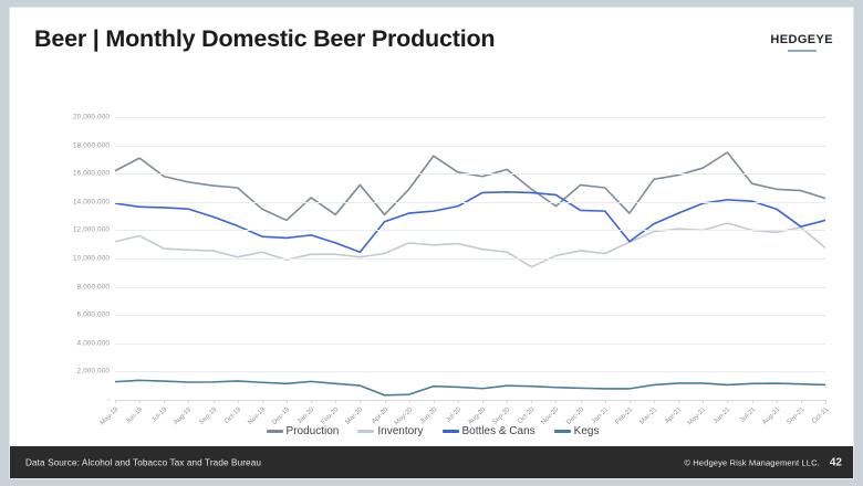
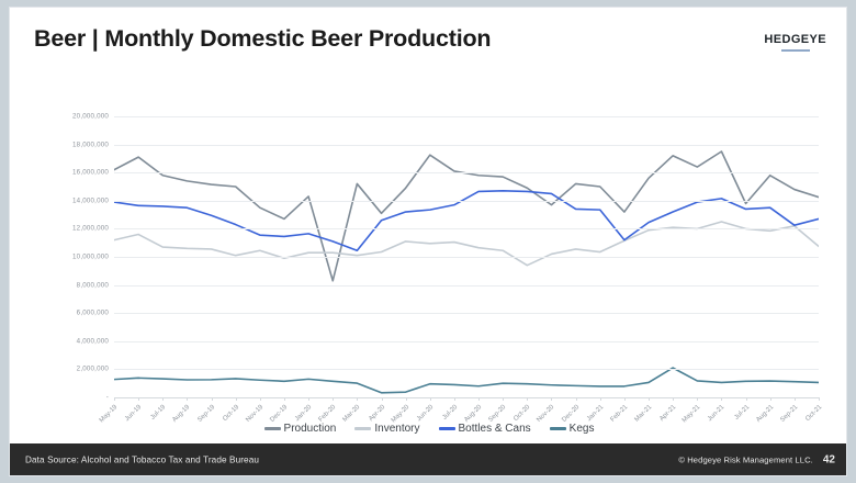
Production/Feb-20: 13100000 -> 8300000
Production/Sep-20: 16300000 -> 15700000
Production/Apr-21: 15900000 -> 17200000
Kegs/Apr-21: 1200000 -> 2100000
Production/Jul-21: 15300000 -> 13800000
Bottles & Cans/Jul-21: 14000000 -> 13400000
Production/Aug-21: 14900000 -> 15800000
